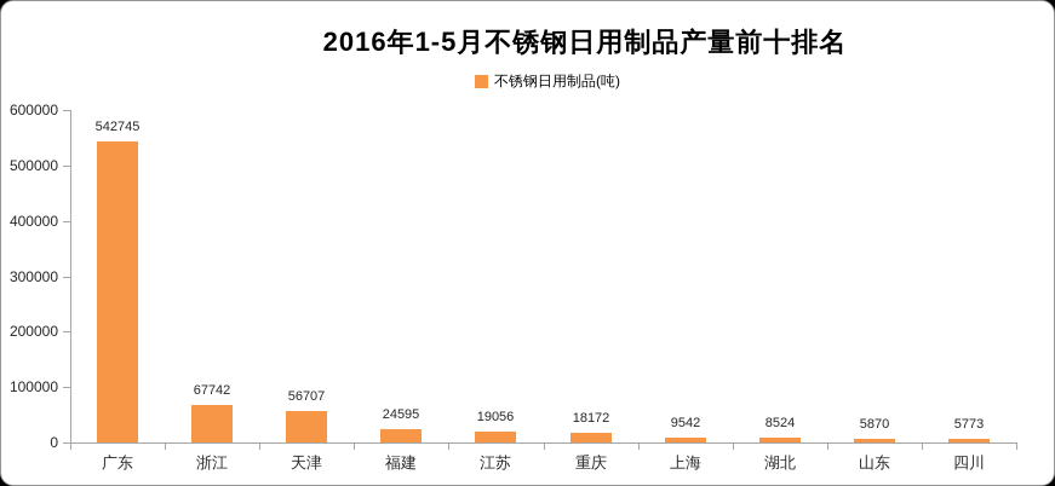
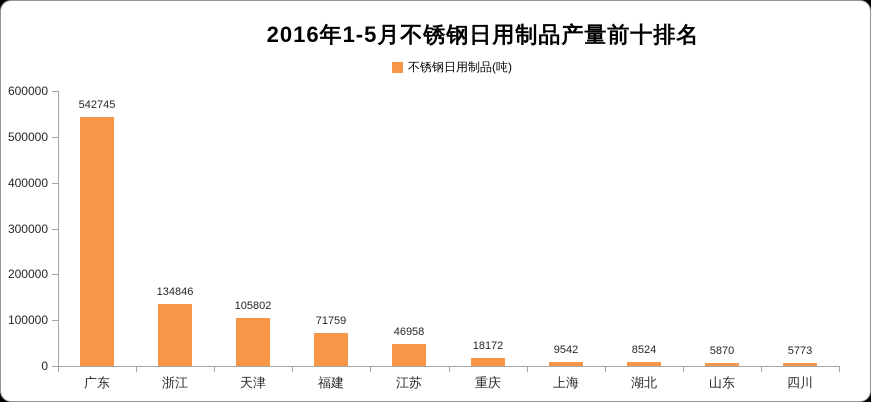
浙江: 67742 -> 134846
天津: 56707 -> 105802
福建: 24595 -> 71759
江苏: 19056 -> 46958
